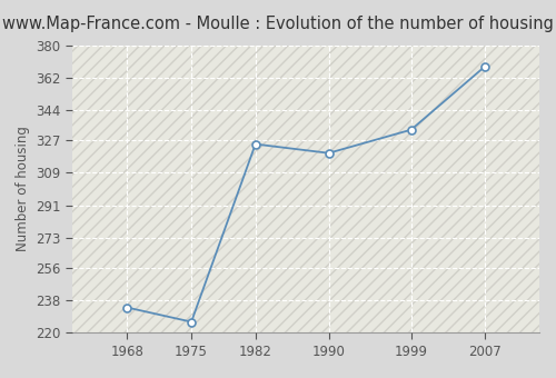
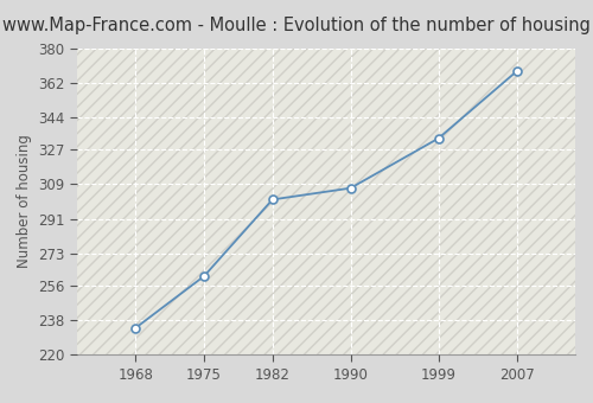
1975: 226 -> 261
1982: 325 -> 301
1990: 320 -> 307
